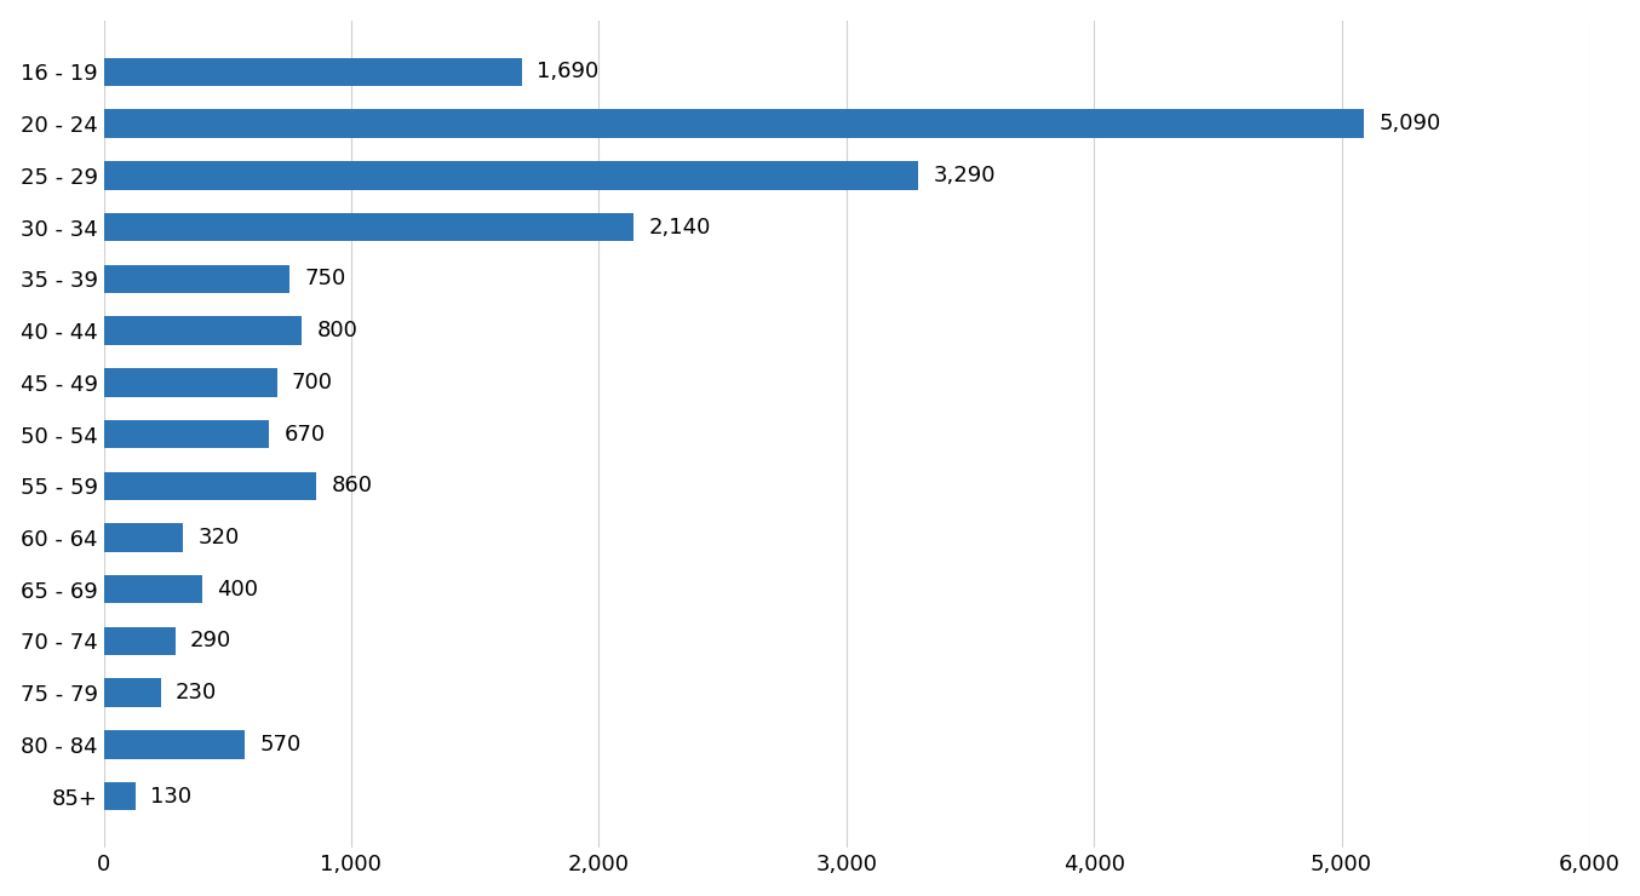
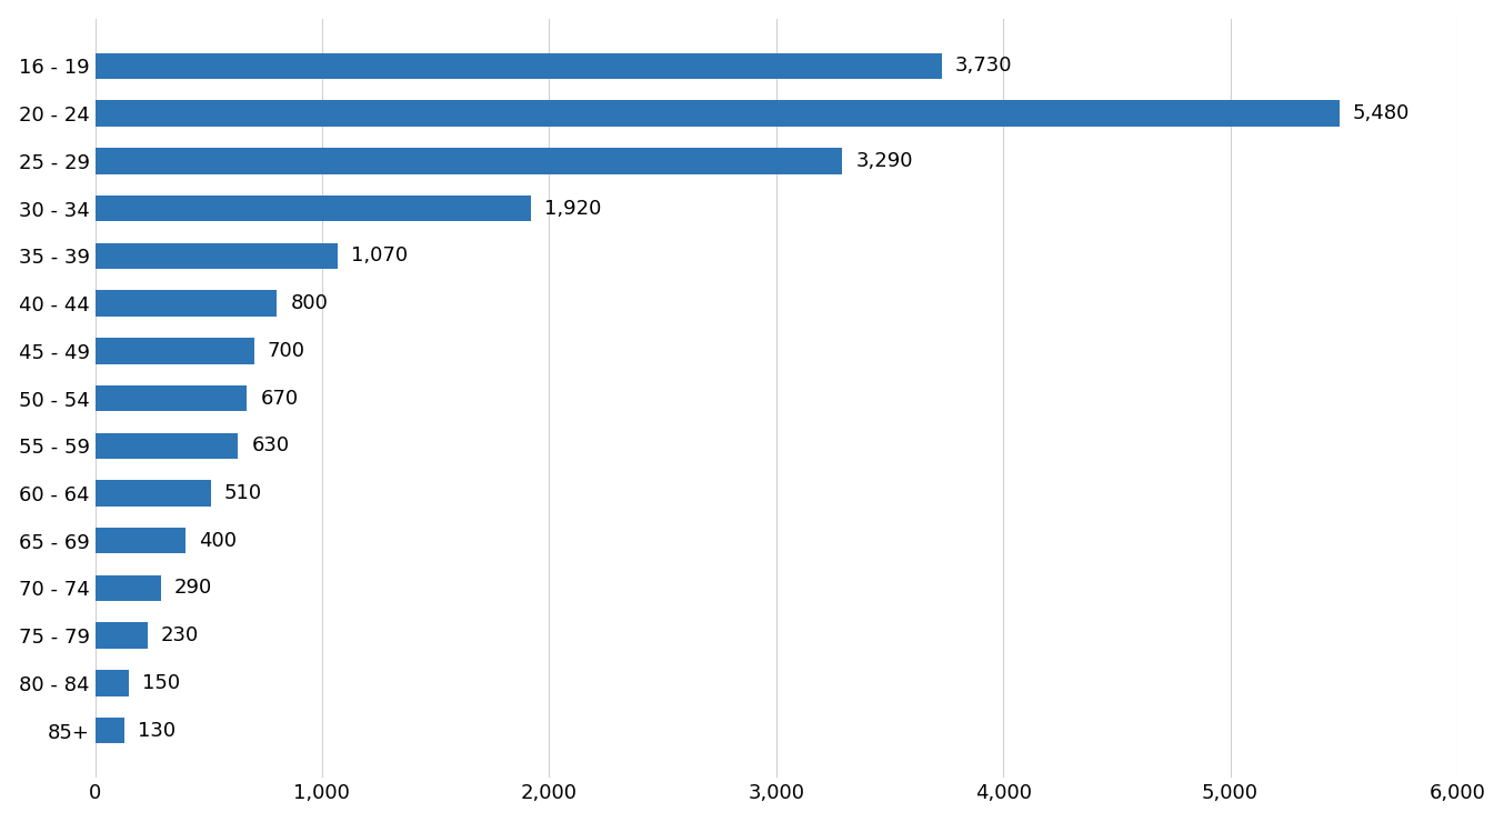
16 - 19: 1,690 -> 3,730
20 - 24: 5,090 -> 5,480
30 - 34: 2,140 -> 1,920
35 - 39: 750 -> 1,070
55 - 59: 860 -> 630
60 - 64: 320 -> 510
80 - 84: 570 -> 150
